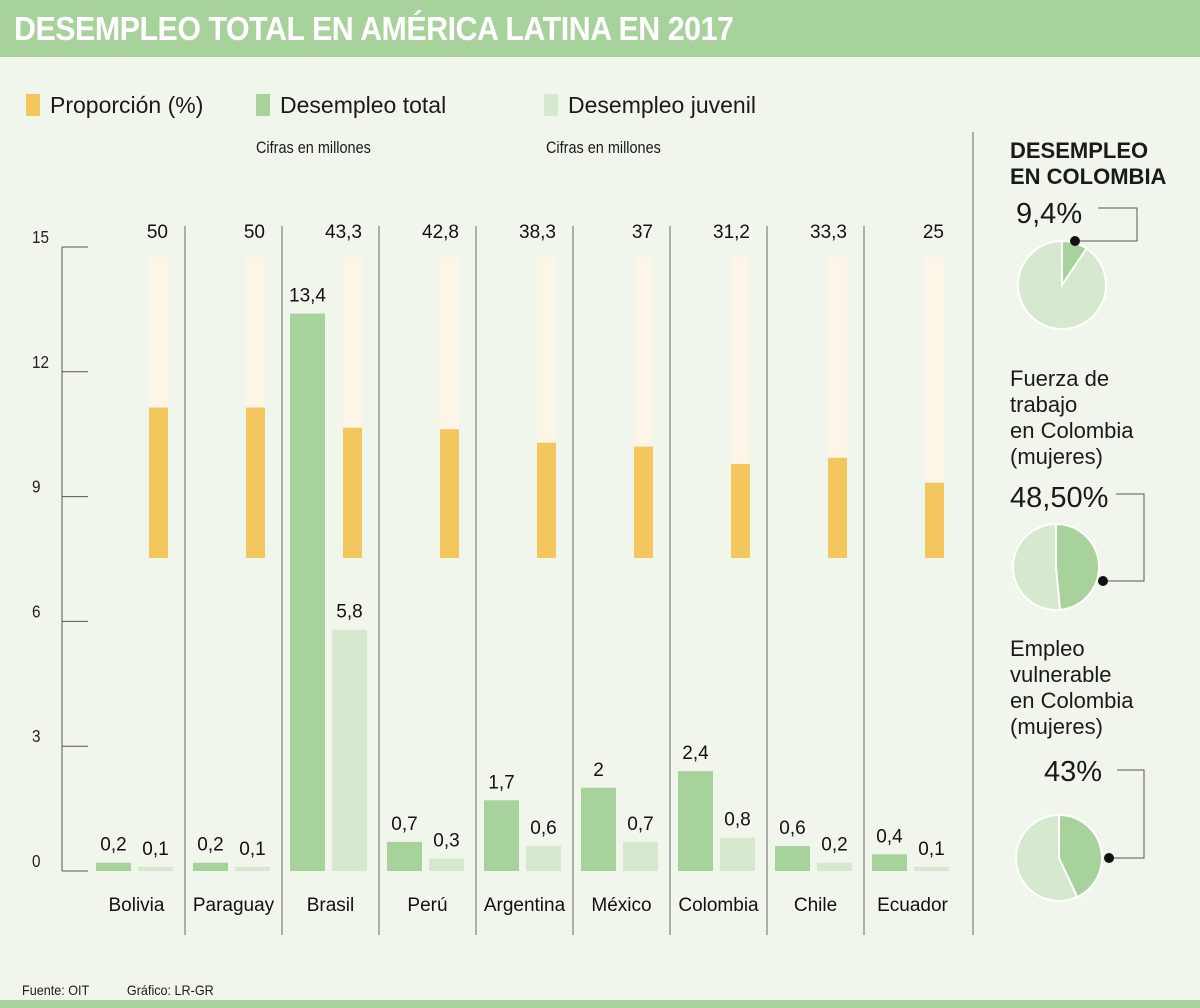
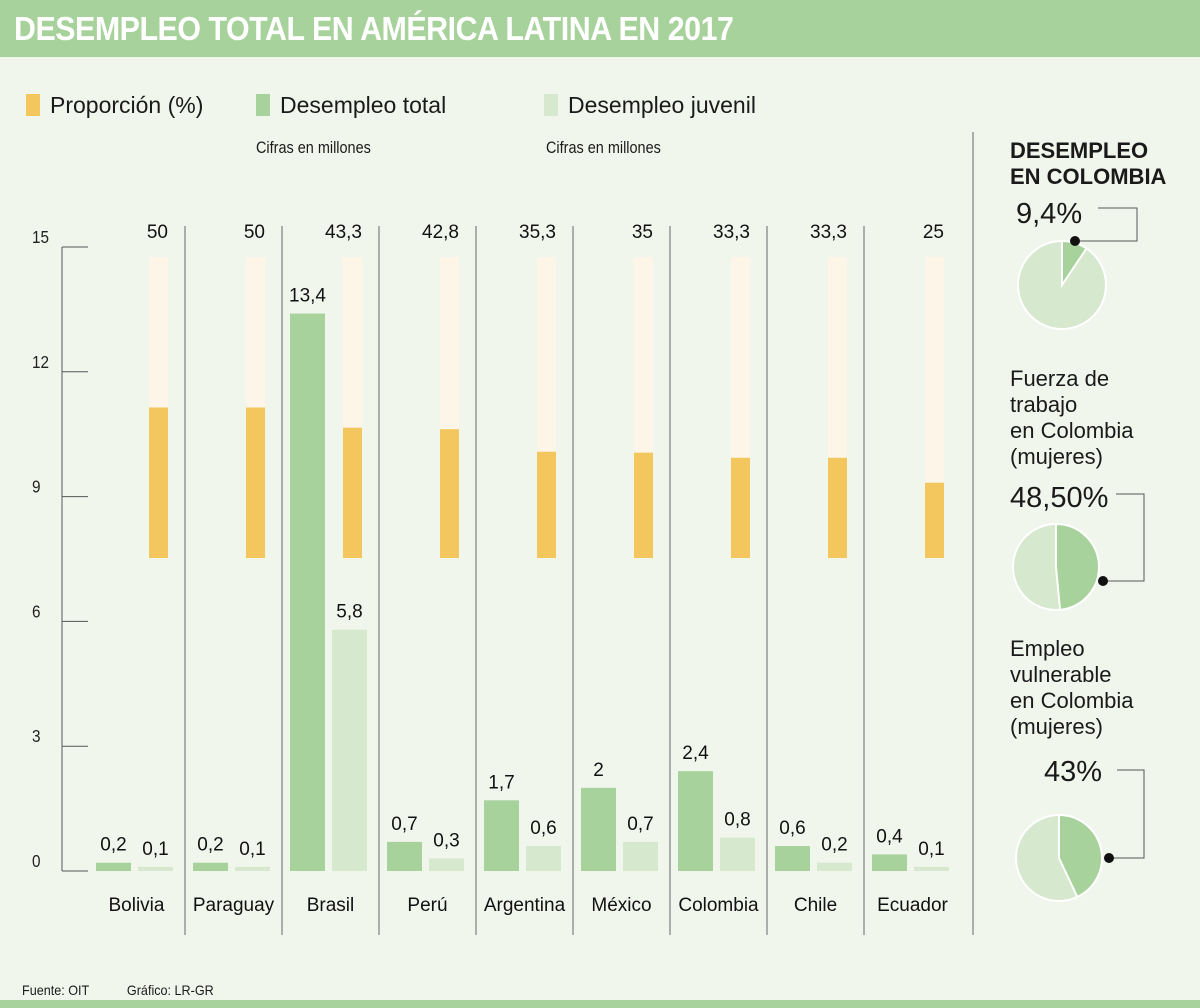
Proporción (%)/Argentina: 38,3 -> 35,3
Proporción (%)/México: 37 -> 35
Proporción (%)/Colombia: 31,2 -> 33,3
